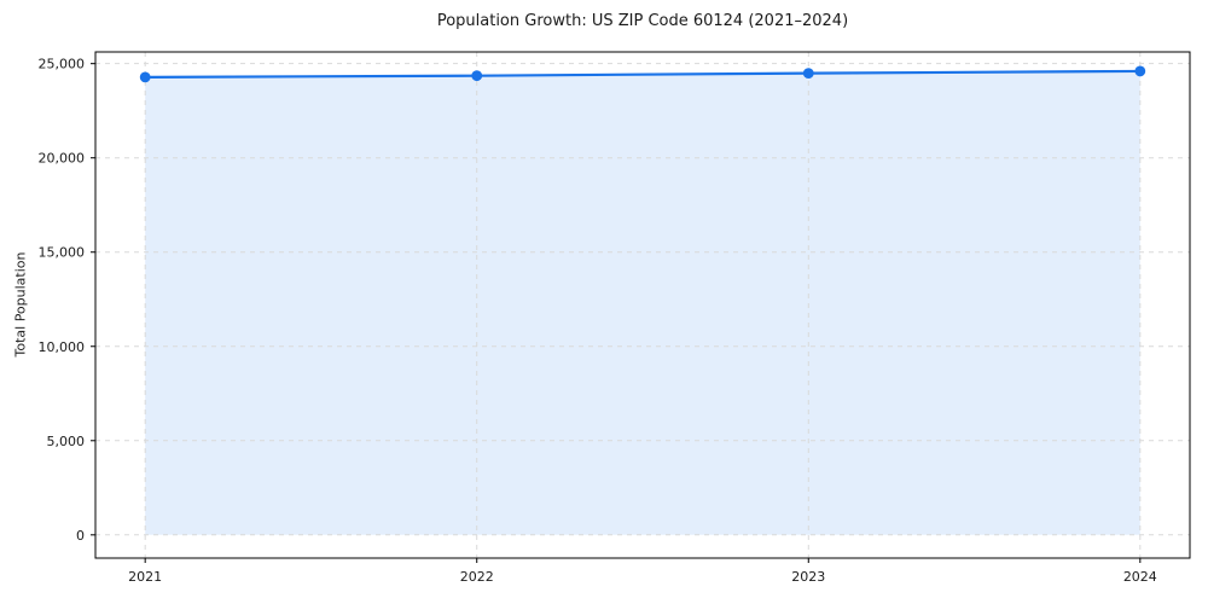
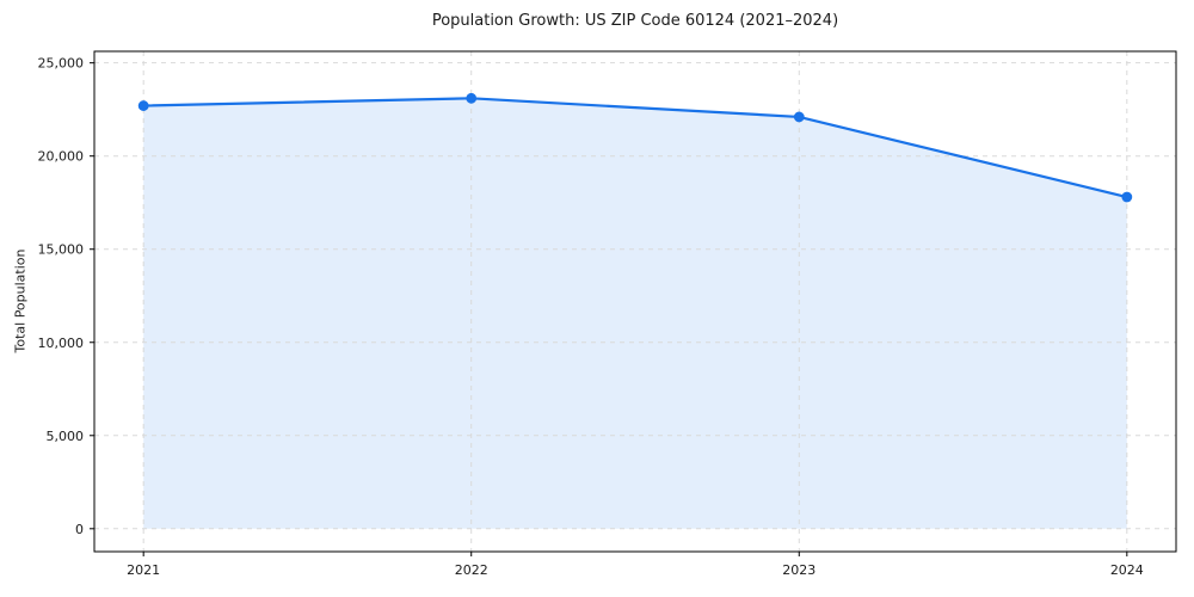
2021: 24300 -> 22700
2022: 24400 -> 23100
2023: 24500 -> 22100
2024: 24600 -> 17800
